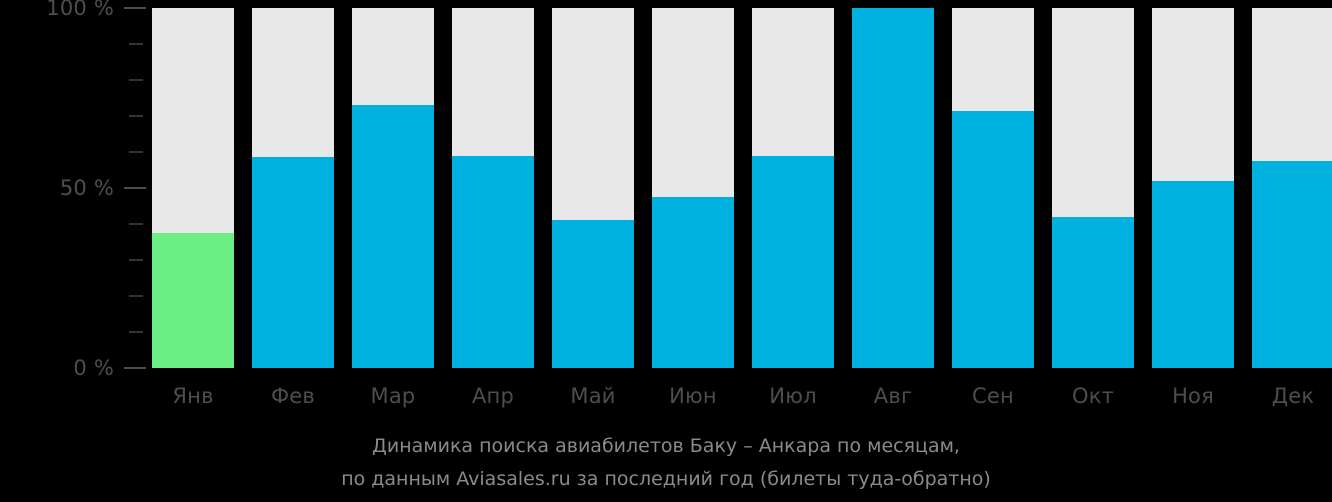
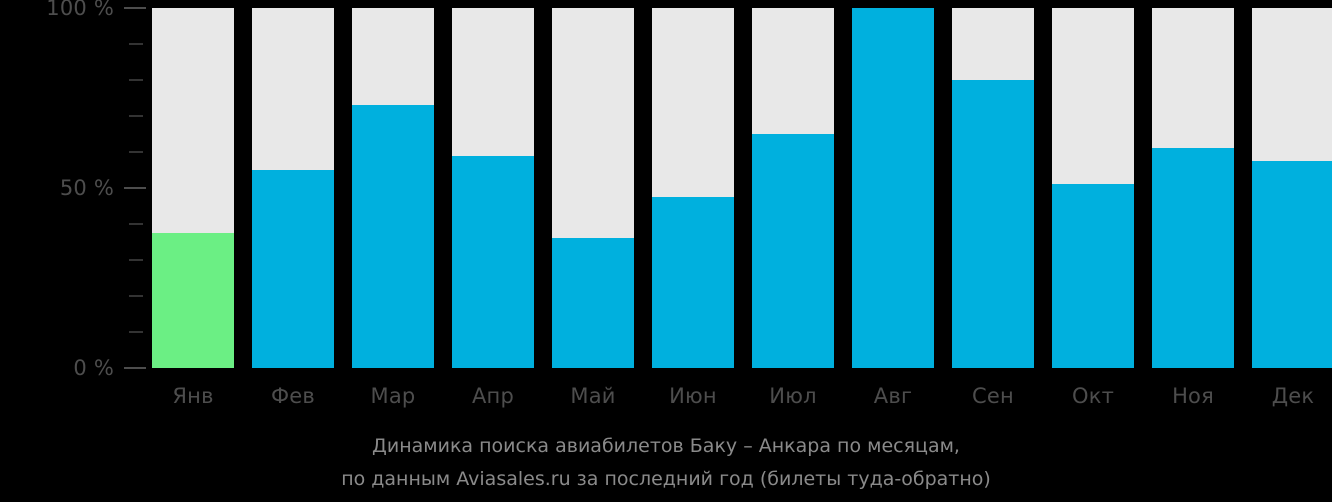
Фев: 58% -> 55%
Май: 41% -> 36%
Июл: 59% -> 65%
Сен: 72% -> 80%
Окт: 42% -> 51%
Ноя: 52% -> 61%
